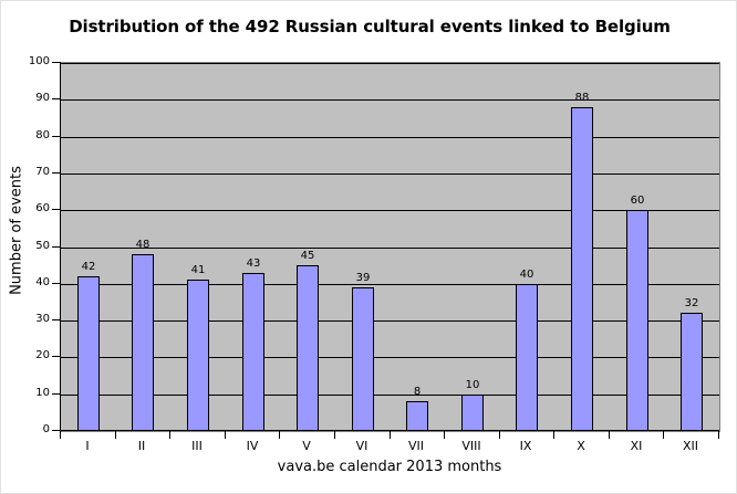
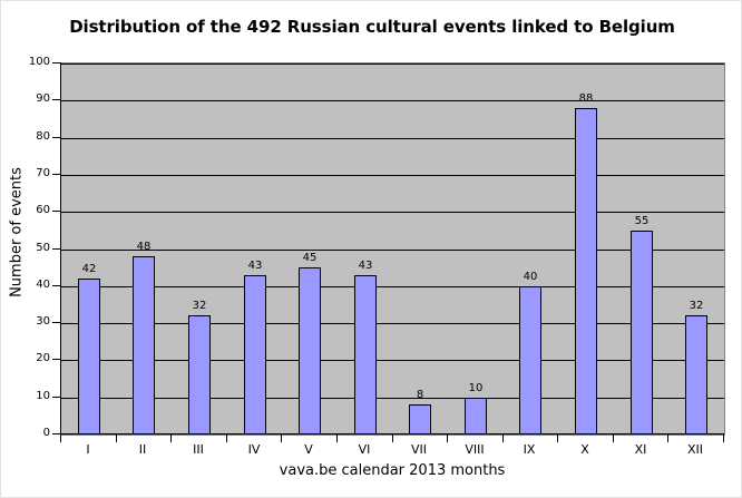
III: 41 -> 32
VI: 39 -> 43
XI: 60 -> 55
